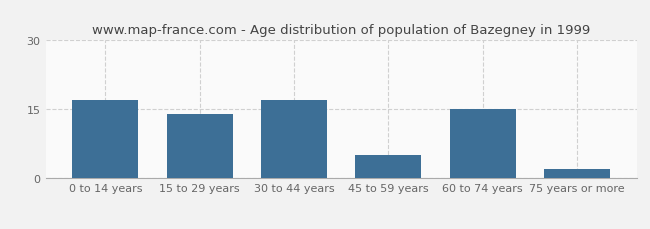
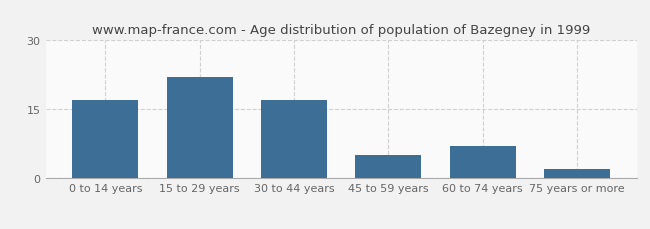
15 to 29 years: 14 -> 22
60 to 74 years: 15 -> 7
